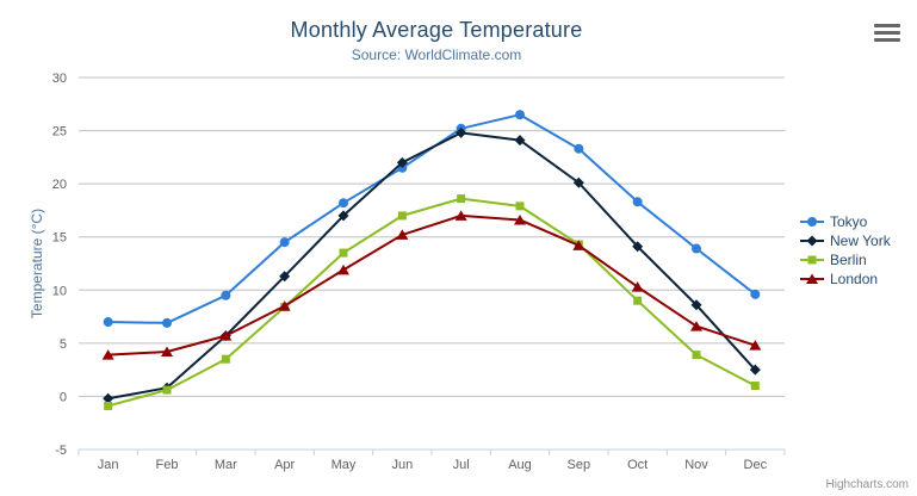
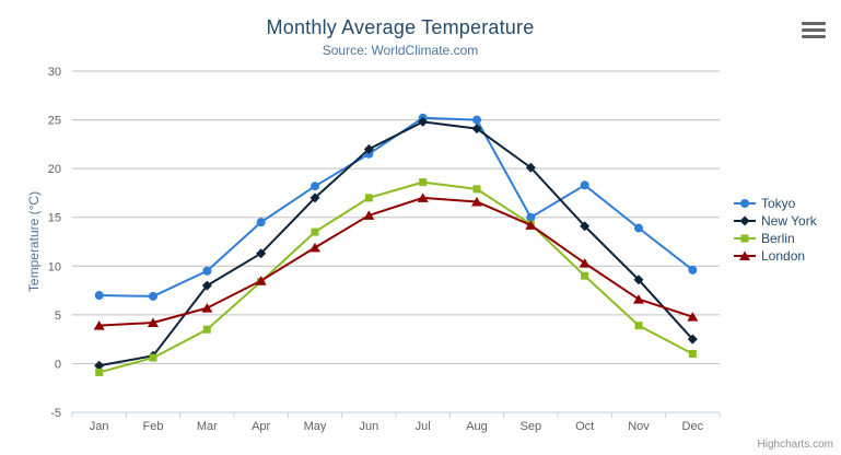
New York/Mar: 6 -> 8
Tokyo/Aug: 26 -> 25
Tokyo/Sep: 23 -> 15
